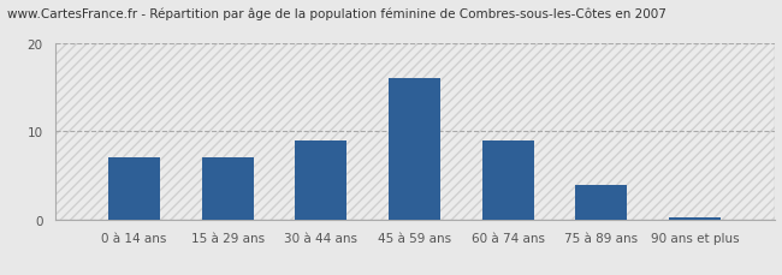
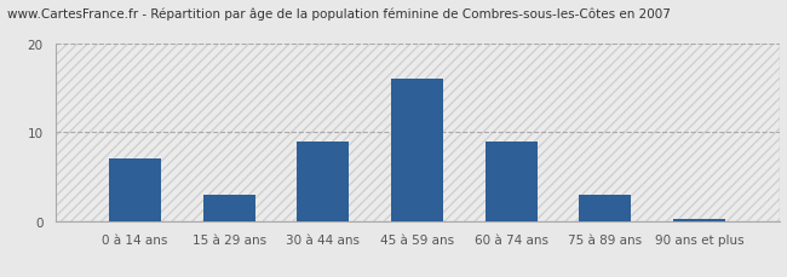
15 à 29 ans: 7.0 -> 3.0
75 à 89 ans: 4.0 -> 3.0
